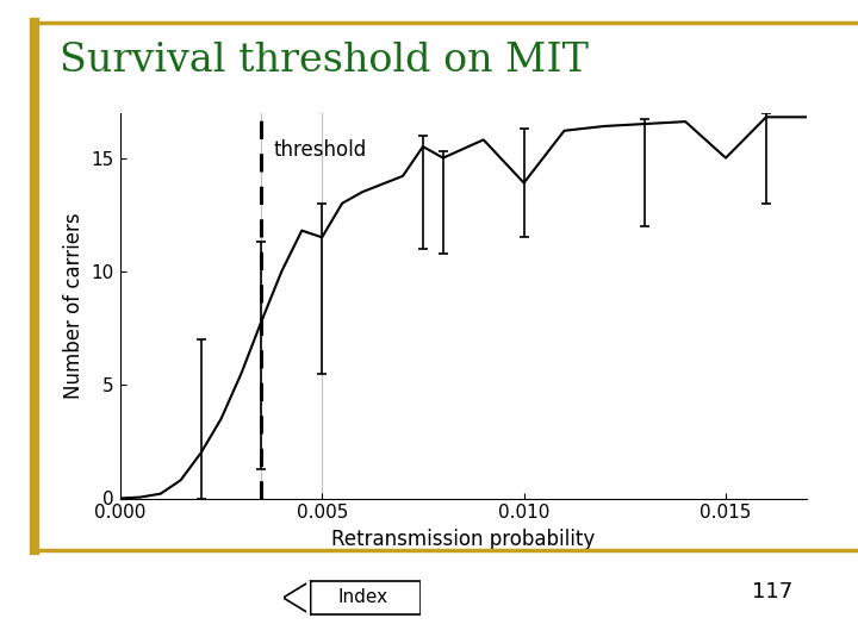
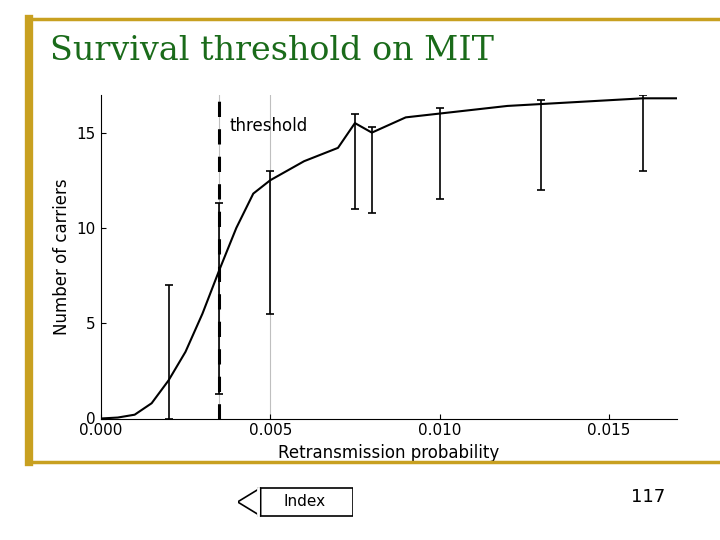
0.005: 11.5 -> 12.5
0.010: 13.9 -> 16.0
0.015: 15.0 -> 16.7
